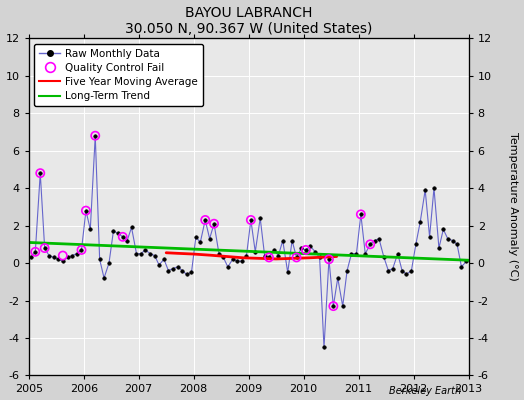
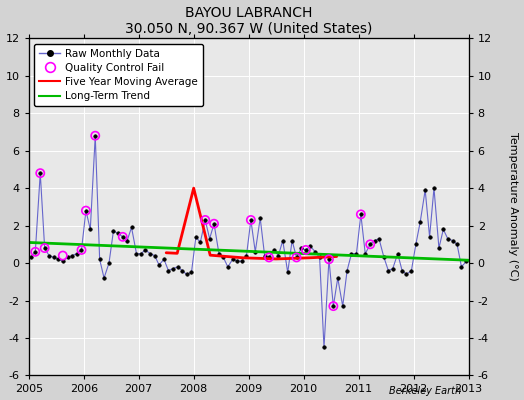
Five Year Moving Average/2008: 0.5 -> 4.0
